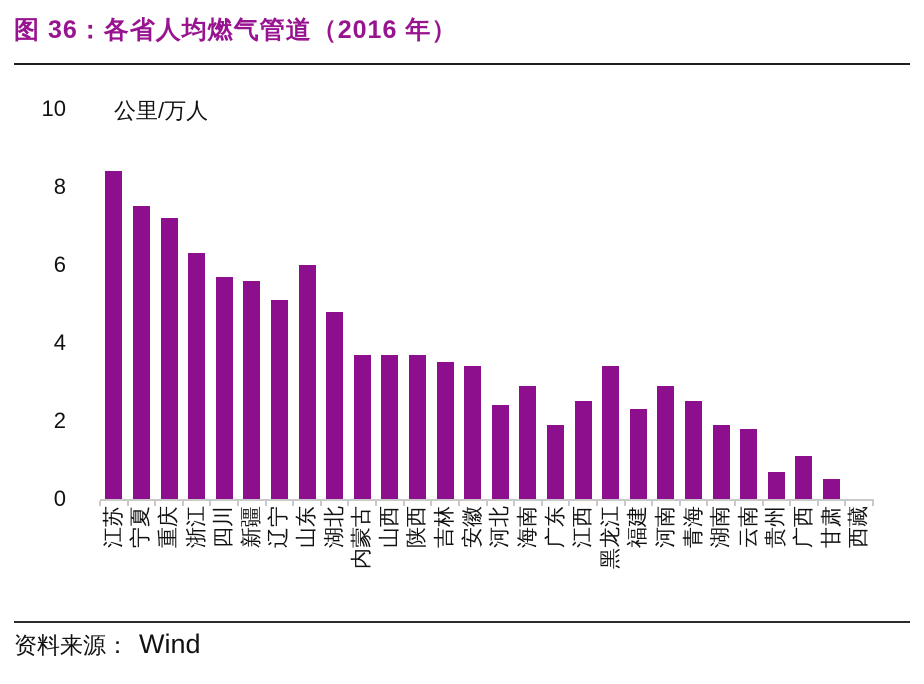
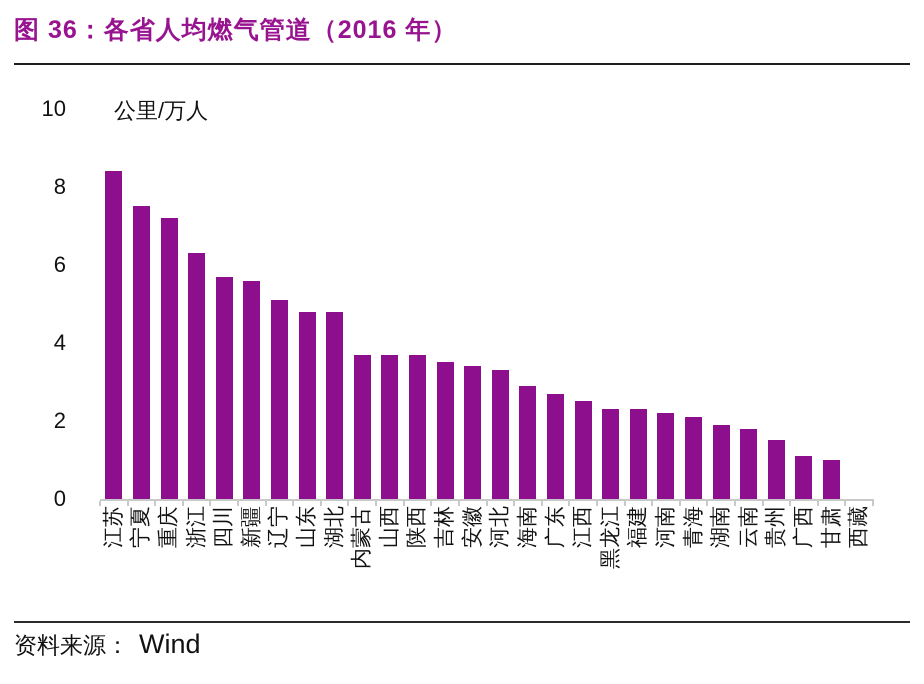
山东: 6.0 -> 4.8
河北: 2.4 -> 3.3
广东: 1.9 -> 2.7
黑龙江: 3.4 -> 2.3
河南: 2.9 -> 2.2
青海: 2.5 -> 2.1
贵州: 0.7 -> 1.5
甘肃: 0.5 -> 1.0
